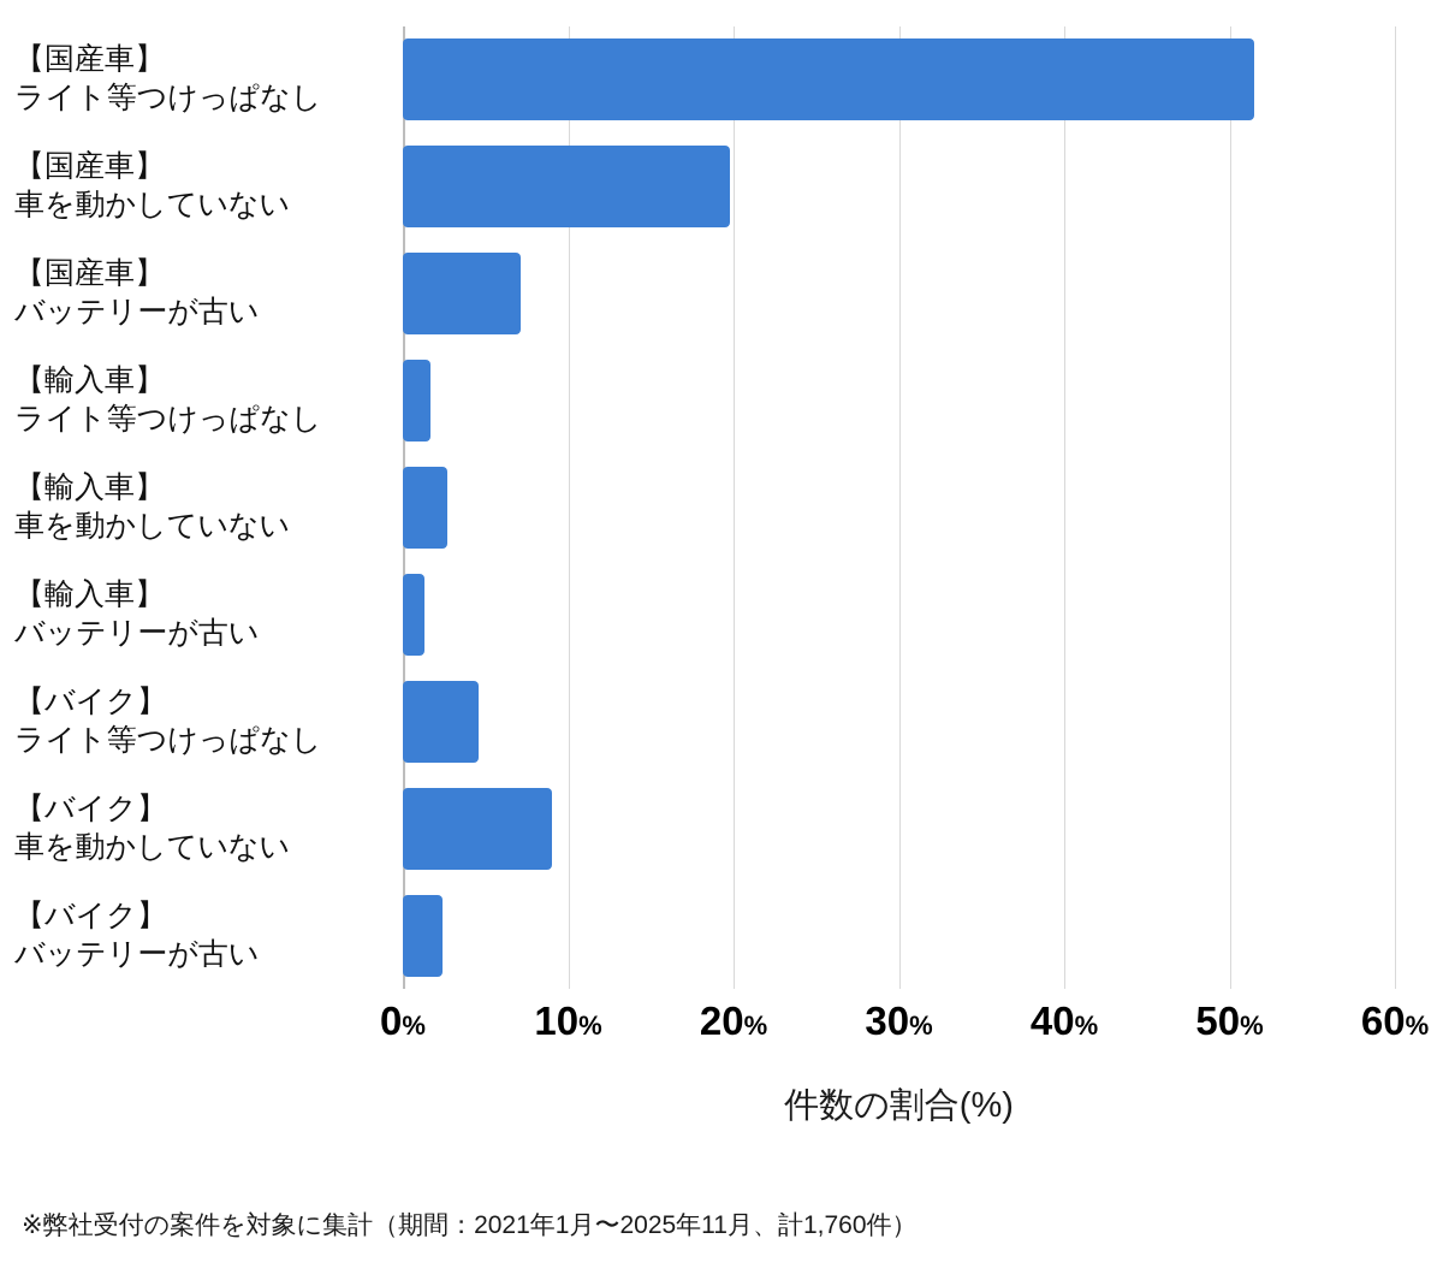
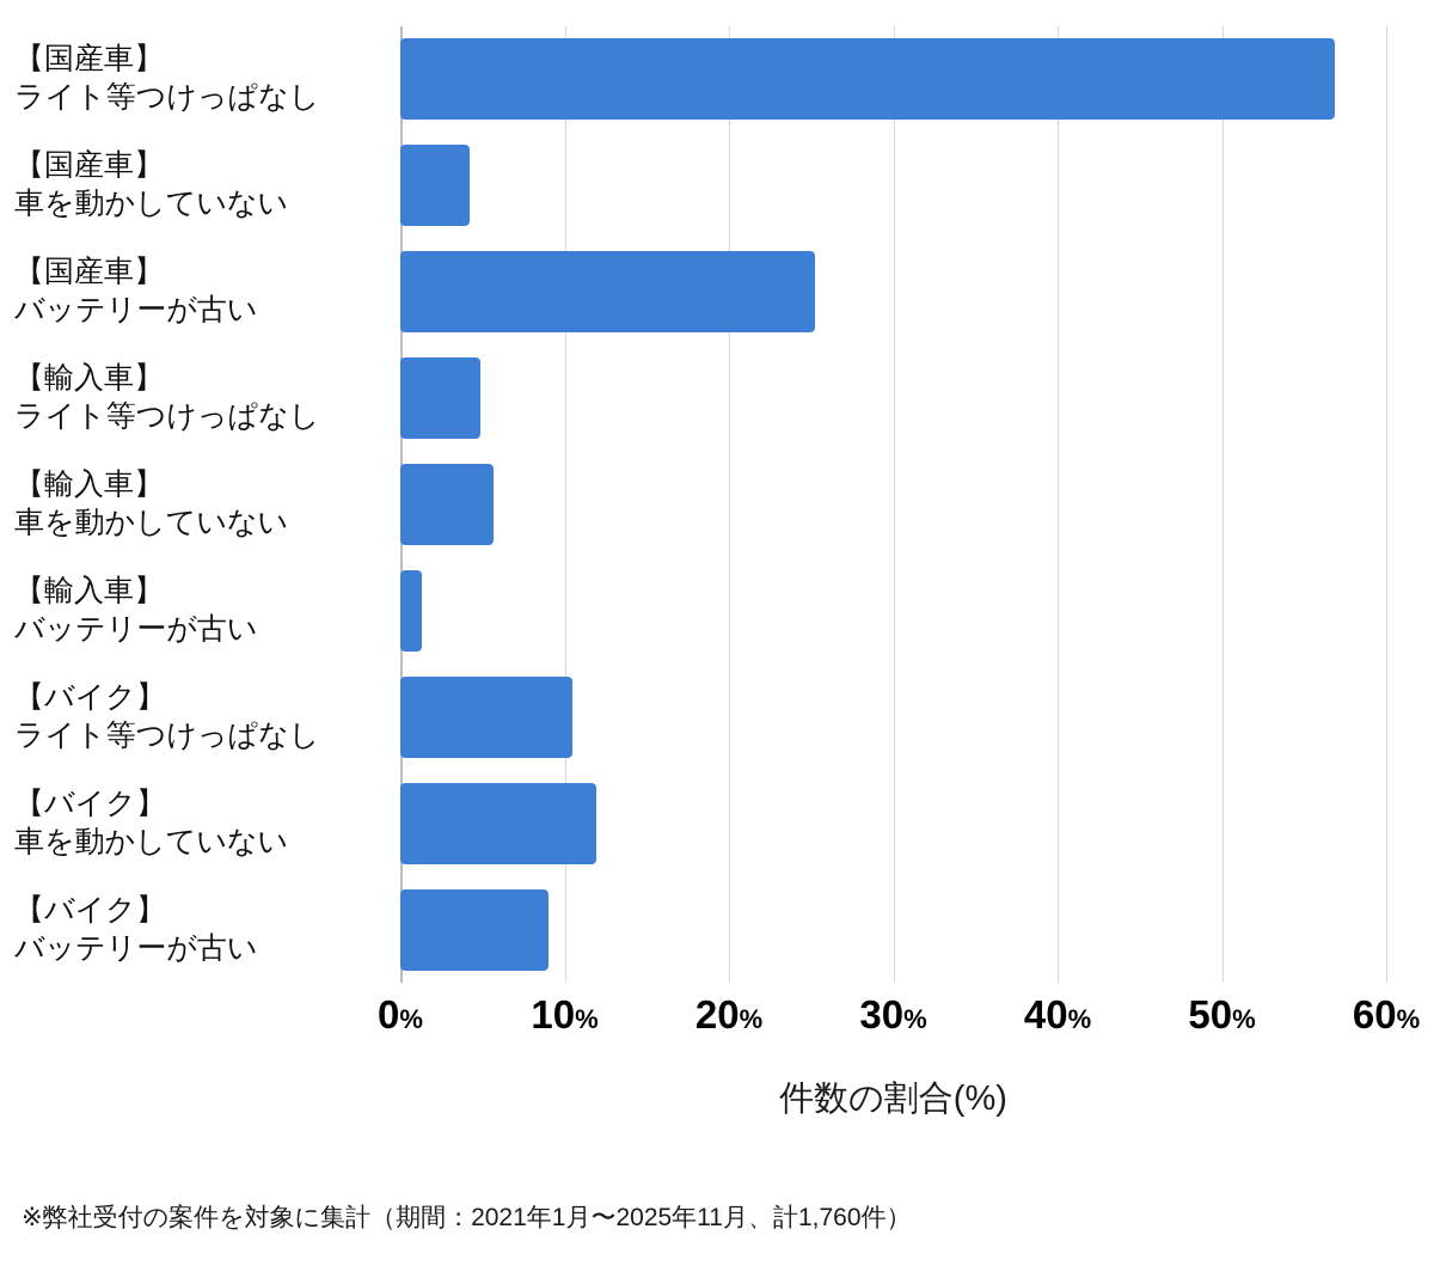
【国産車】ライト等つけっぱなし: 51.5 -> 56.9
【国産車】車を動かしていない: 19.8 -> 4.2
【国産車】バッテリーが古い: 7.1 -> 25.2
【輸入車】ライト等つけっぱなし: 1.7 -> 4.9
【輸入車】車を動かしていない: 2.7 -> 5.7
【バイク】ライト等つけっぱなし: 4.6 -> 10.5
【バイク】車を動かしていない: 9.0 -> 11.9
【バイク】バッテリーが古い: 2.4 -> 9.0
